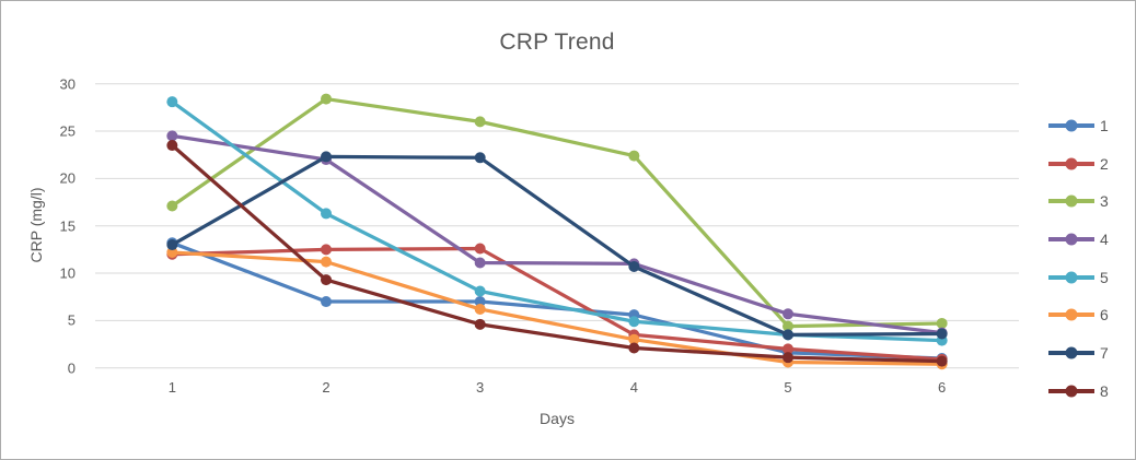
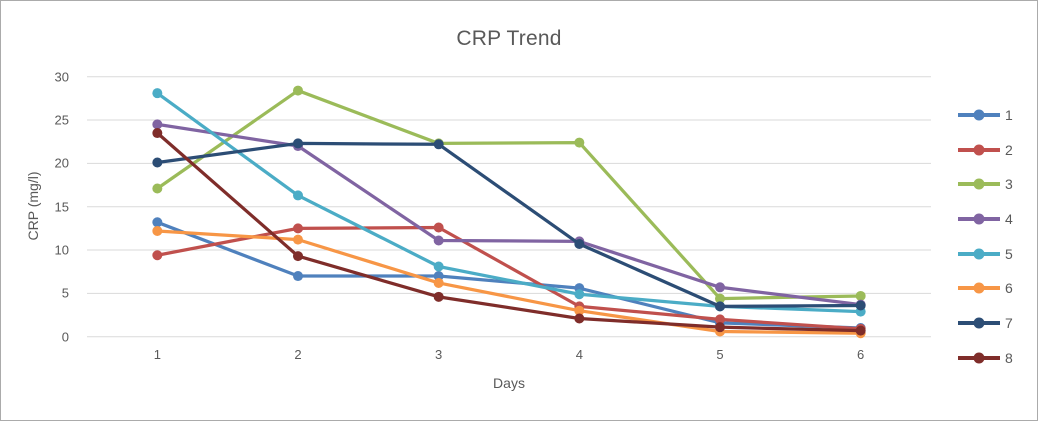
2/1: 12 -> 9
7/1: 13 -> 20
3/3: 26 -> 22
